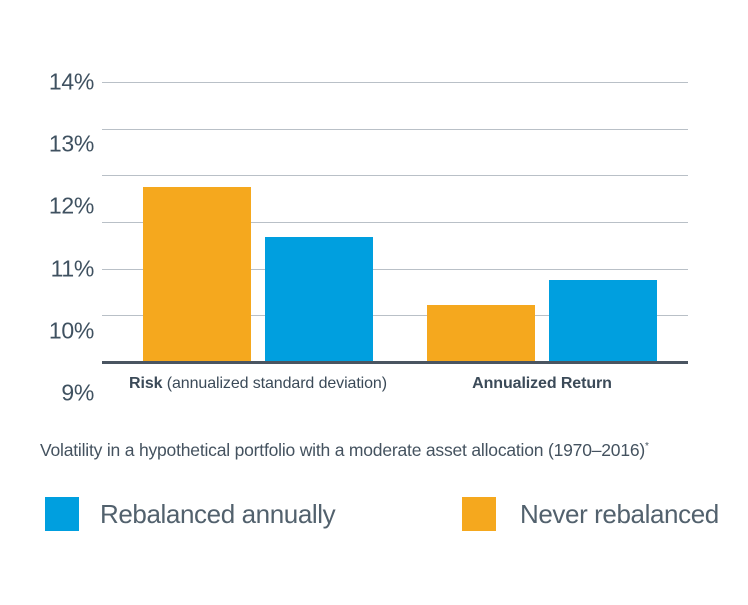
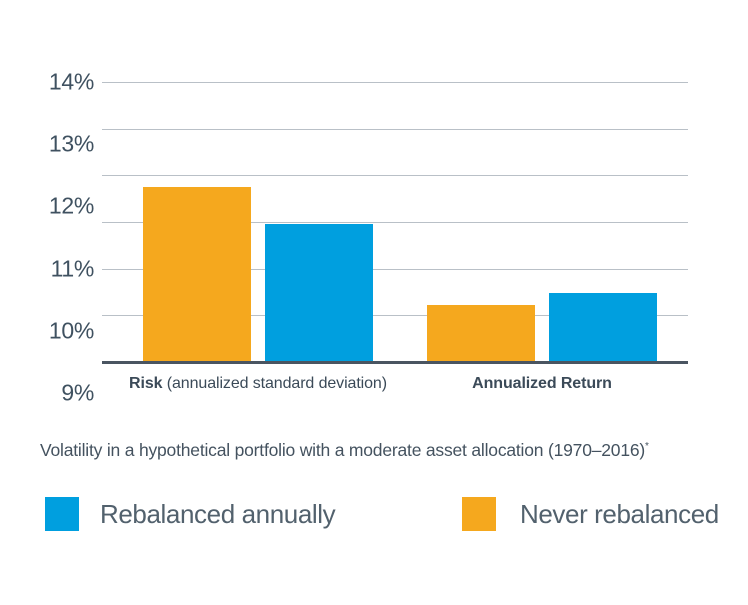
Rebalanced annually/Risk (annualized standard deviation): 11.5% -> 11.7%
Rebalanced annually/Annualized Return: 10.8% -> 10.6%
